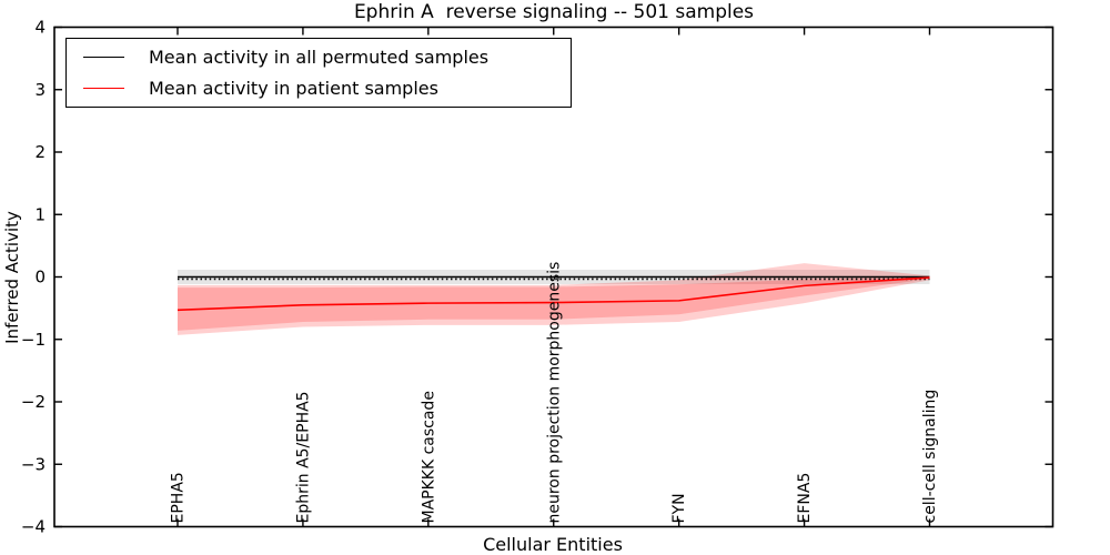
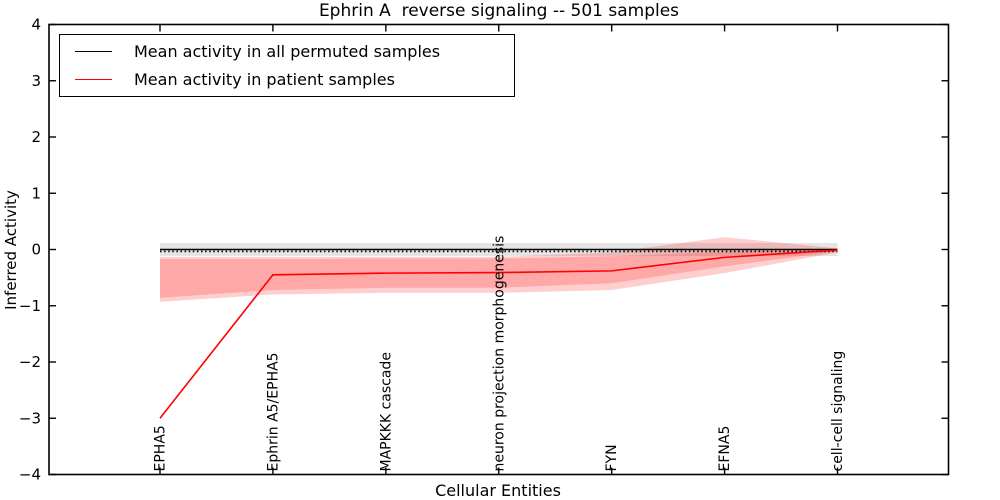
Mean activity in patient samples/EPHA5: -0.5 -> -3.0
